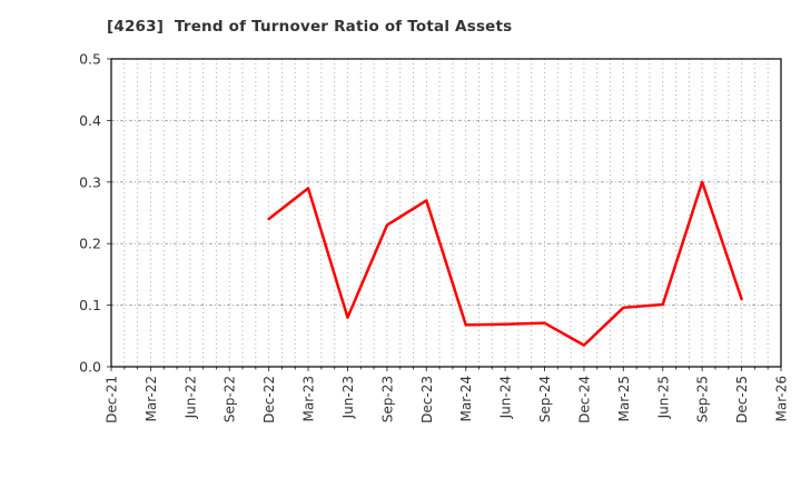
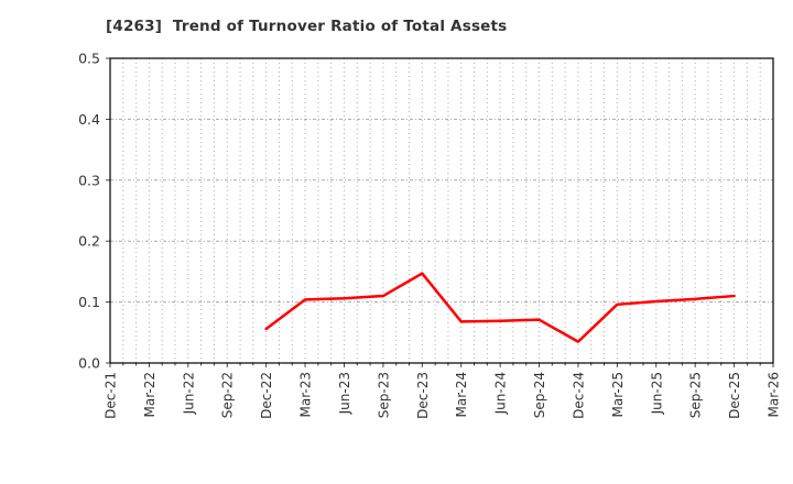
Dec-22: 0.24 -> 0.06
Mar-23: 0.29 -> 0.10
Jun-23: 0.08 -> 0.11
Sep-23: 0.23 -> 0.11
Dec-23: 0.27 -> 0.15
Sep-25: 0.30 -> 0.10
